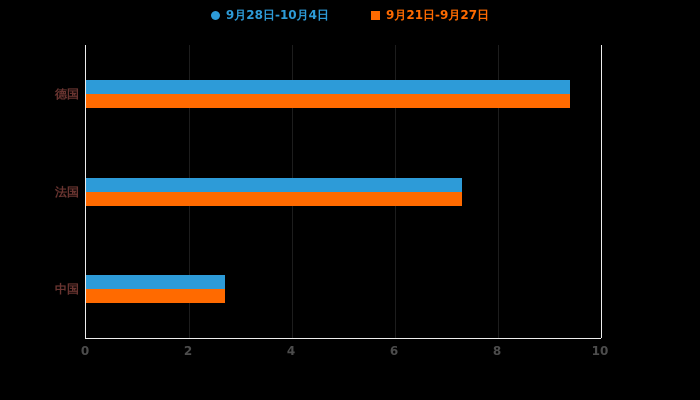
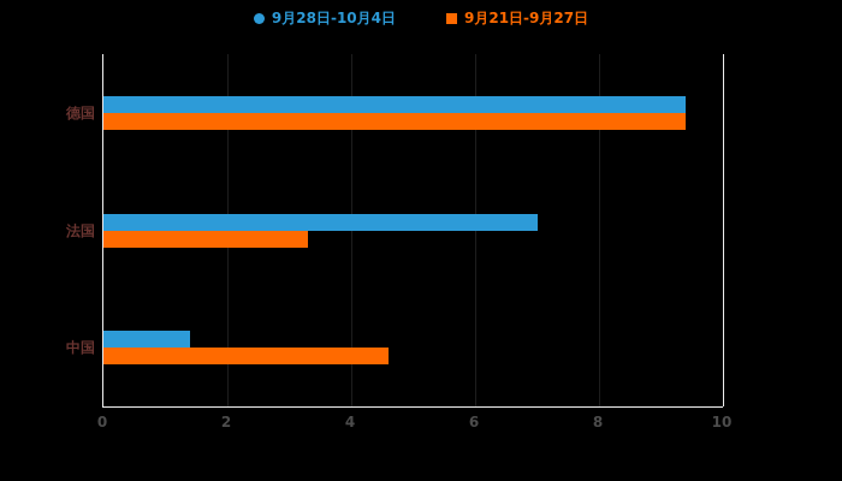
9月28日-10月4日/法国: 7.3 -> 7.0
9月21日-9月27日/法国: 7.3 -> 3.3
9月28日-10月4日/中国: 2.7 -> 1.4
9月21日-9月27日/中国: 2.7 -> 4.6
